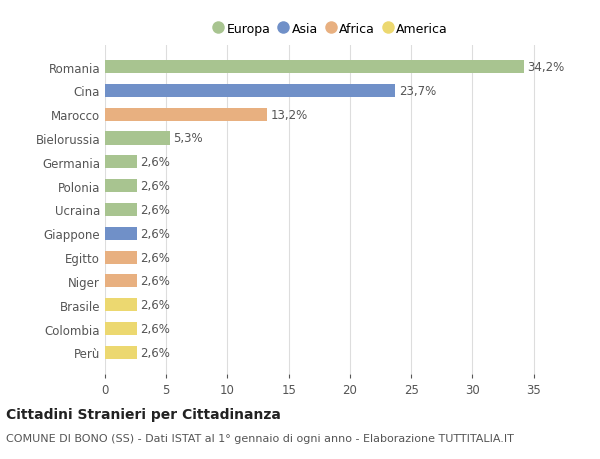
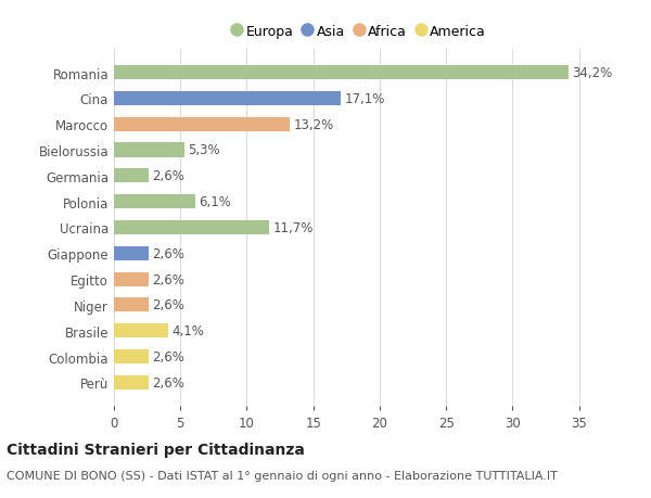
Cina: 23,7% -> 17,1%
Polonia: 2,6% -> 6,1%
Ucraina: 2,6% -> 11,7%
Brasile: 2,6% -> 4,1%
